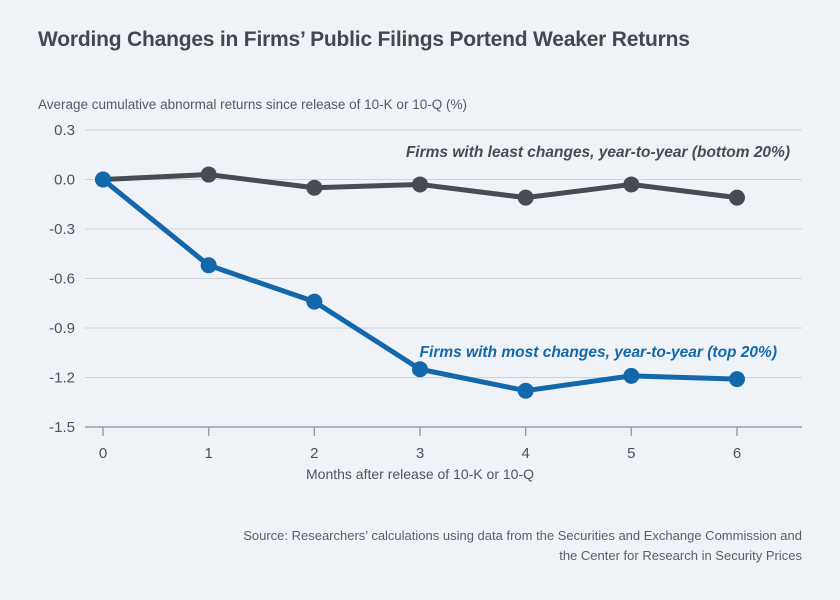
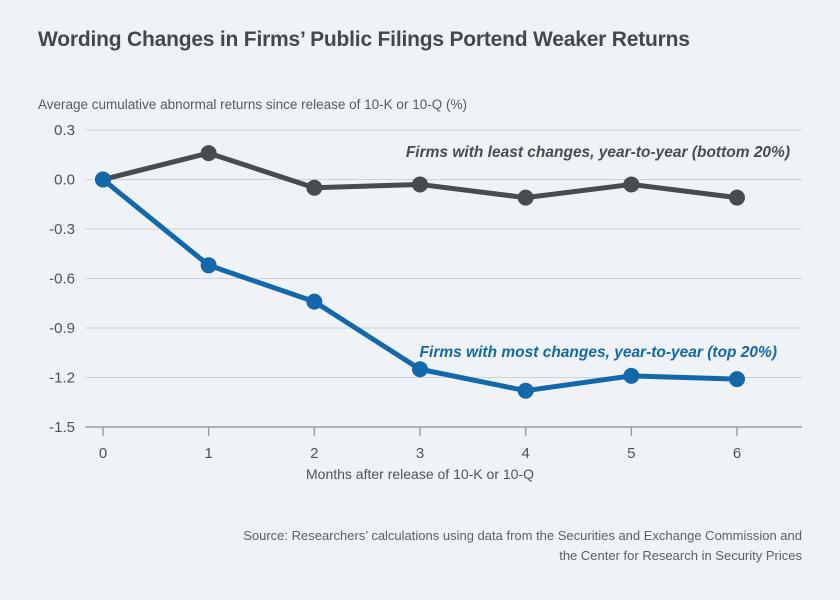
Firms with least changes, year-to-year (bottom 20%)/1: 0.03 -> 0.16
